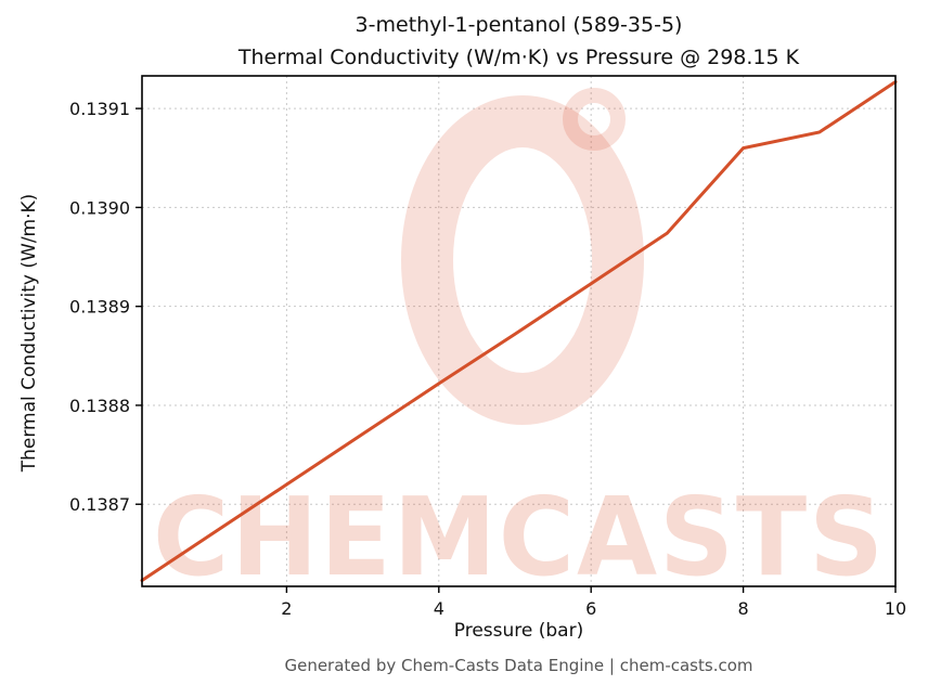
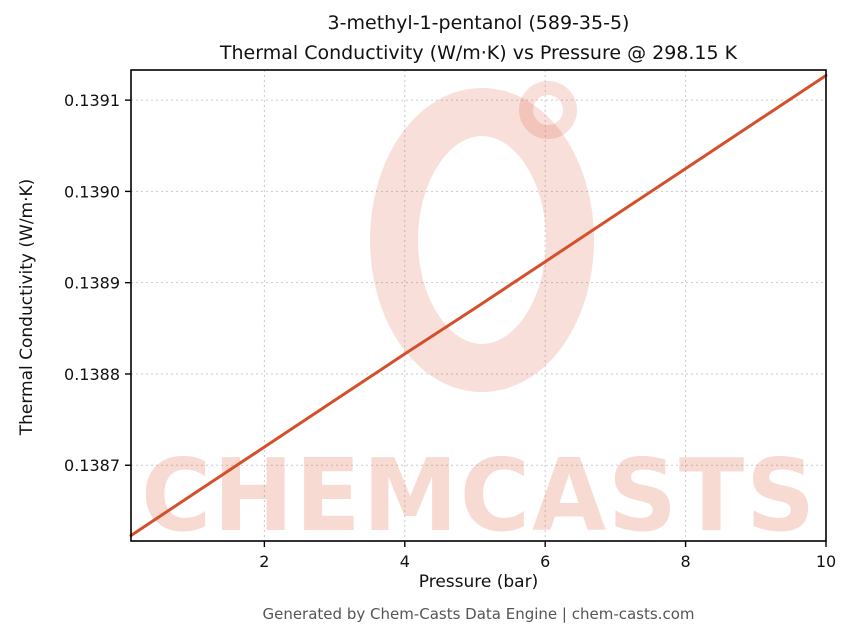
8: 0.13906 -> 0.13903
